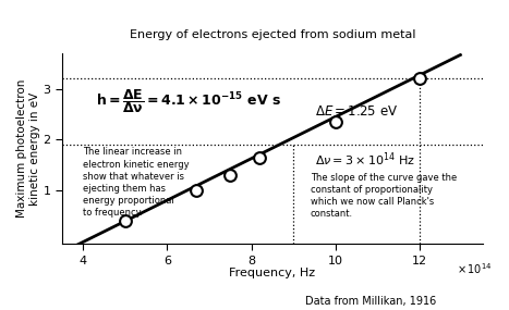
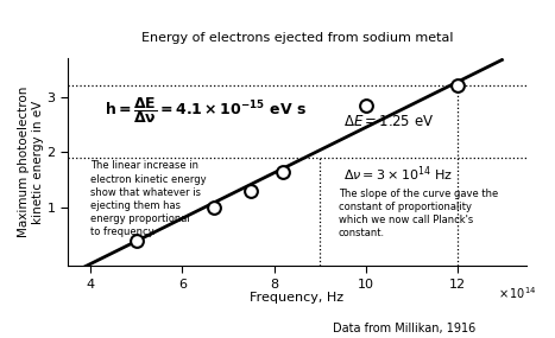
10: 2.35 -> 2.85
